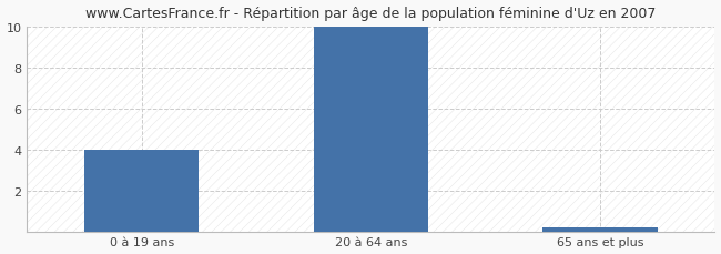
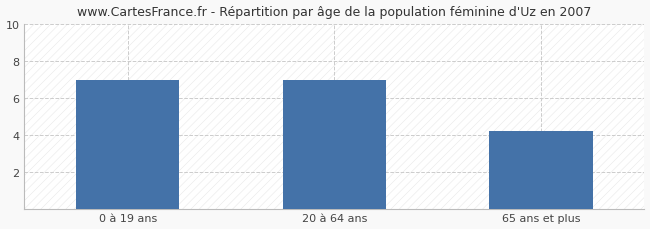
0 à 19 ans: 4.0 -> 7.0
20 à 64 ans: 10.0 -> 7.0
65 ans et plus: 0.2 -> 4.2
